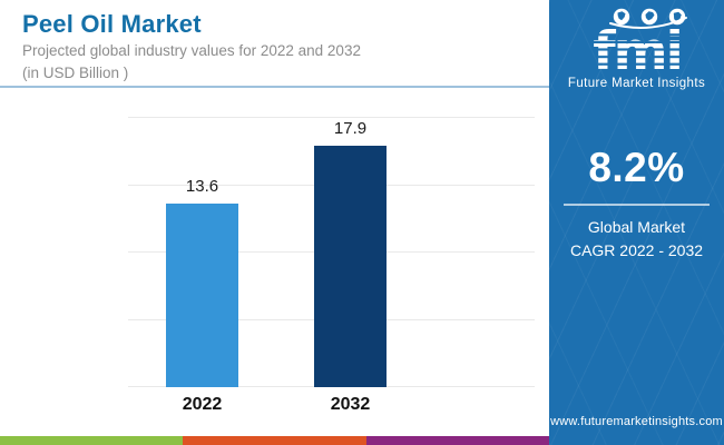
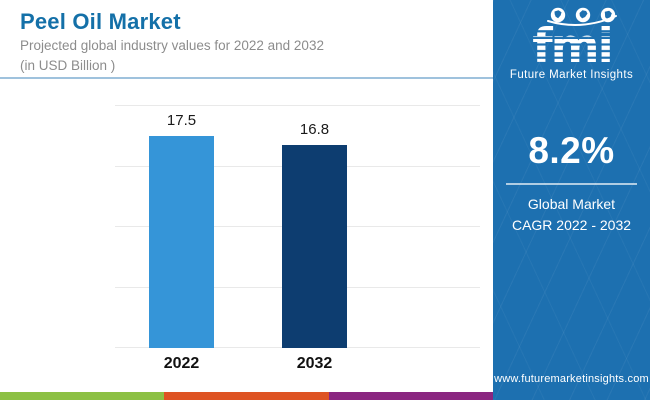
2022: 13.6 -> 17.5
2032: 17.9 -> 16.8
